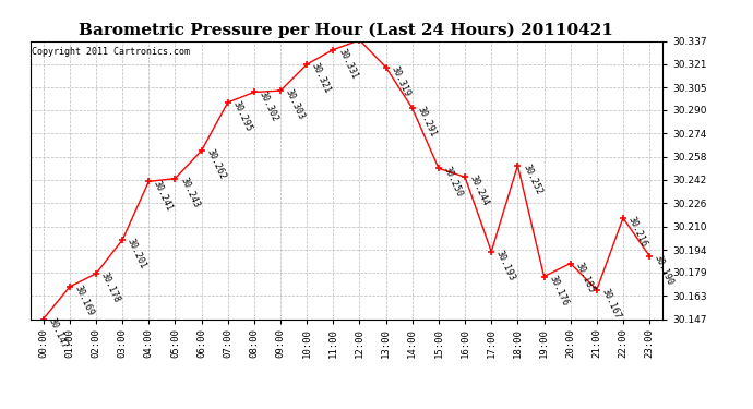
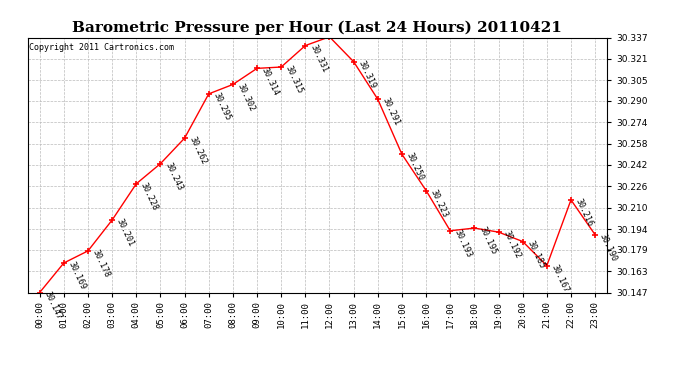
04:00: 30.241 -> 30.228
09:00: 30.303 -> 30.314
10:00: 30.321 -> 30.315
16:00: 30.244 -> 30.223
18:00: 30.252 -> 30.195
19:00: 30.176 -> 30.192
